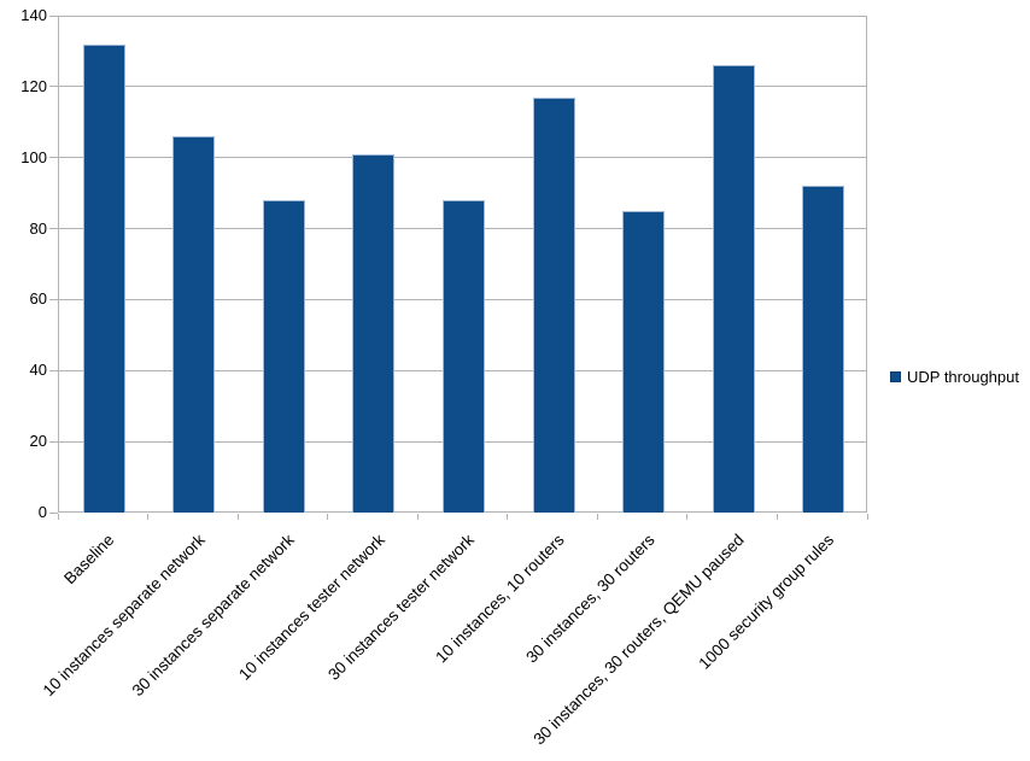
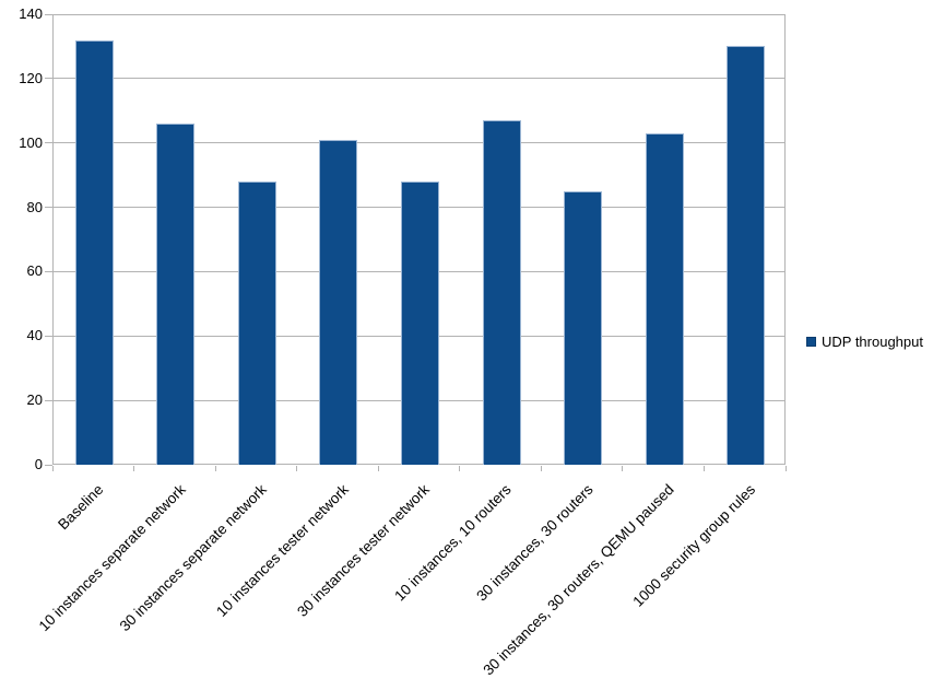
10 instances, 10 routers: 117 -> 107
30 instances, 30 routers, QEMU paused: 126 -> 103
1000 security group rules: 92 -> 130
